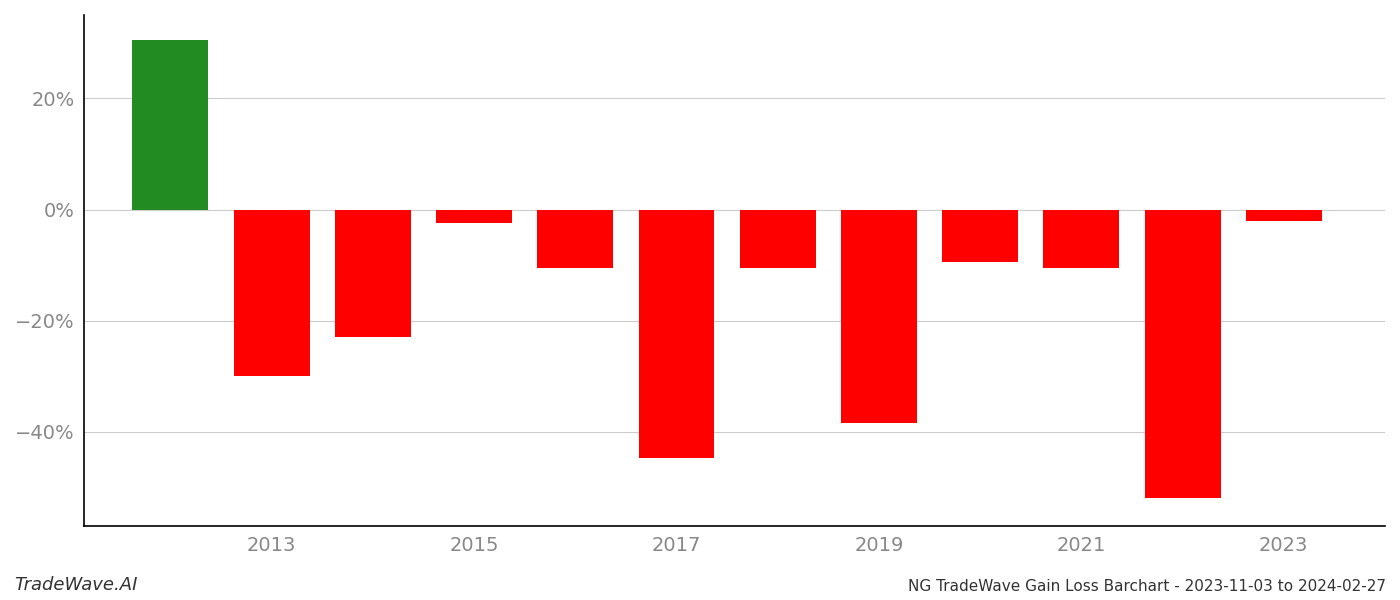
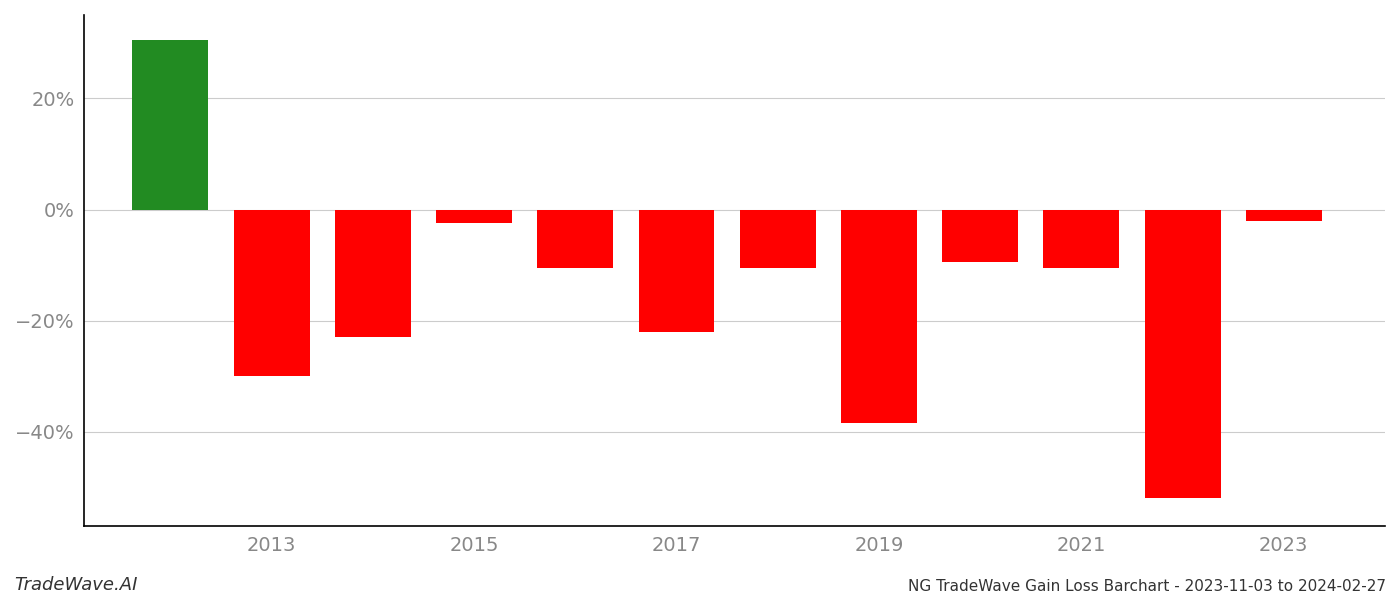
2017: -44.8% -> -22.0%
